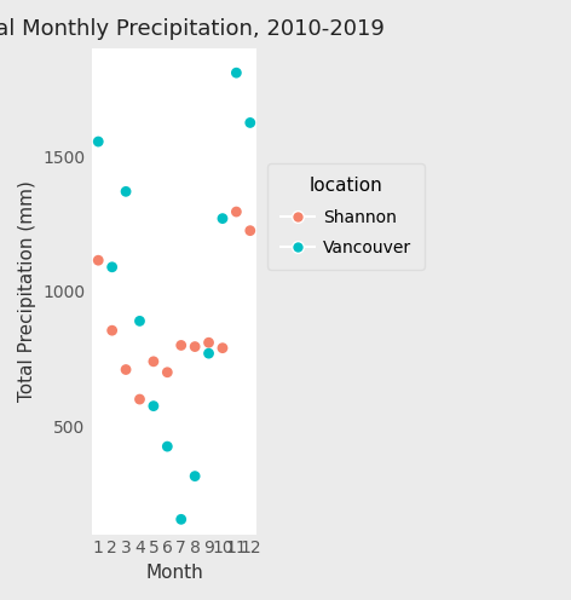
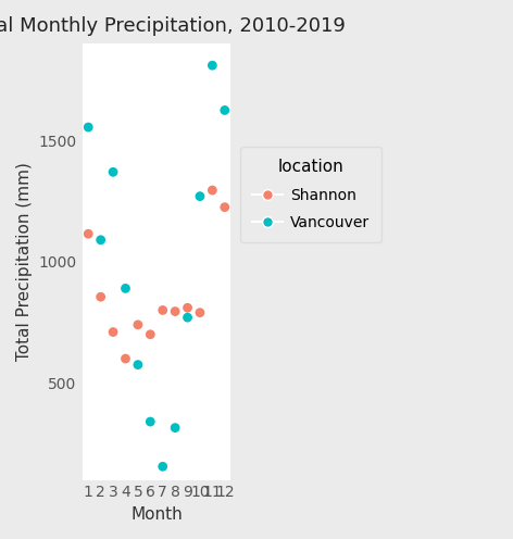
Vancouver/6: 425 -> 340
